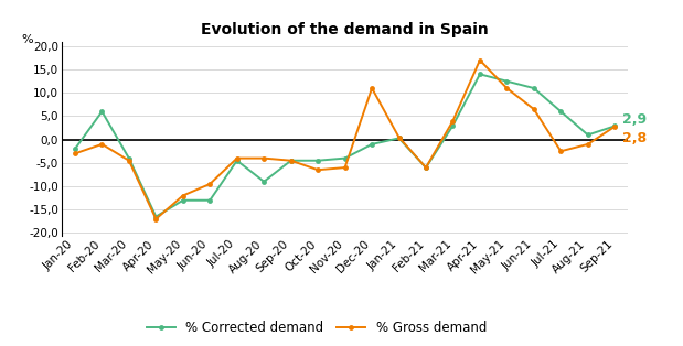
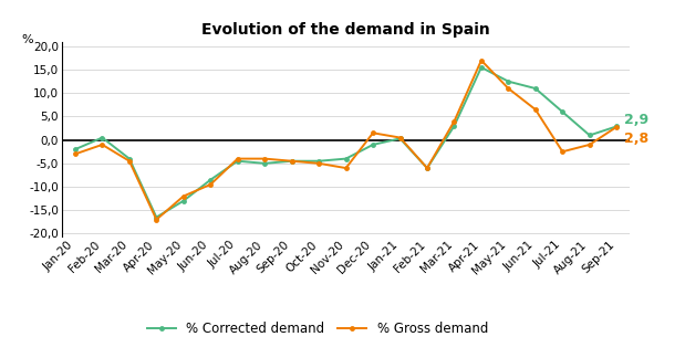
% Corrected demand/Feb-20: 6,0 -> 0,5
% Corrected demand/Jun-20: -13,0 -> -8,5
% Corrected demand/Aug-20: -9,0 -> -5,0
% Gross demand/Oct-20: -6,5 -> -5,0
% Gross demand/Dec-20: 11,0 -> 1,5
% Corrected demand/Apr-21: 14,0 -> 15,5
